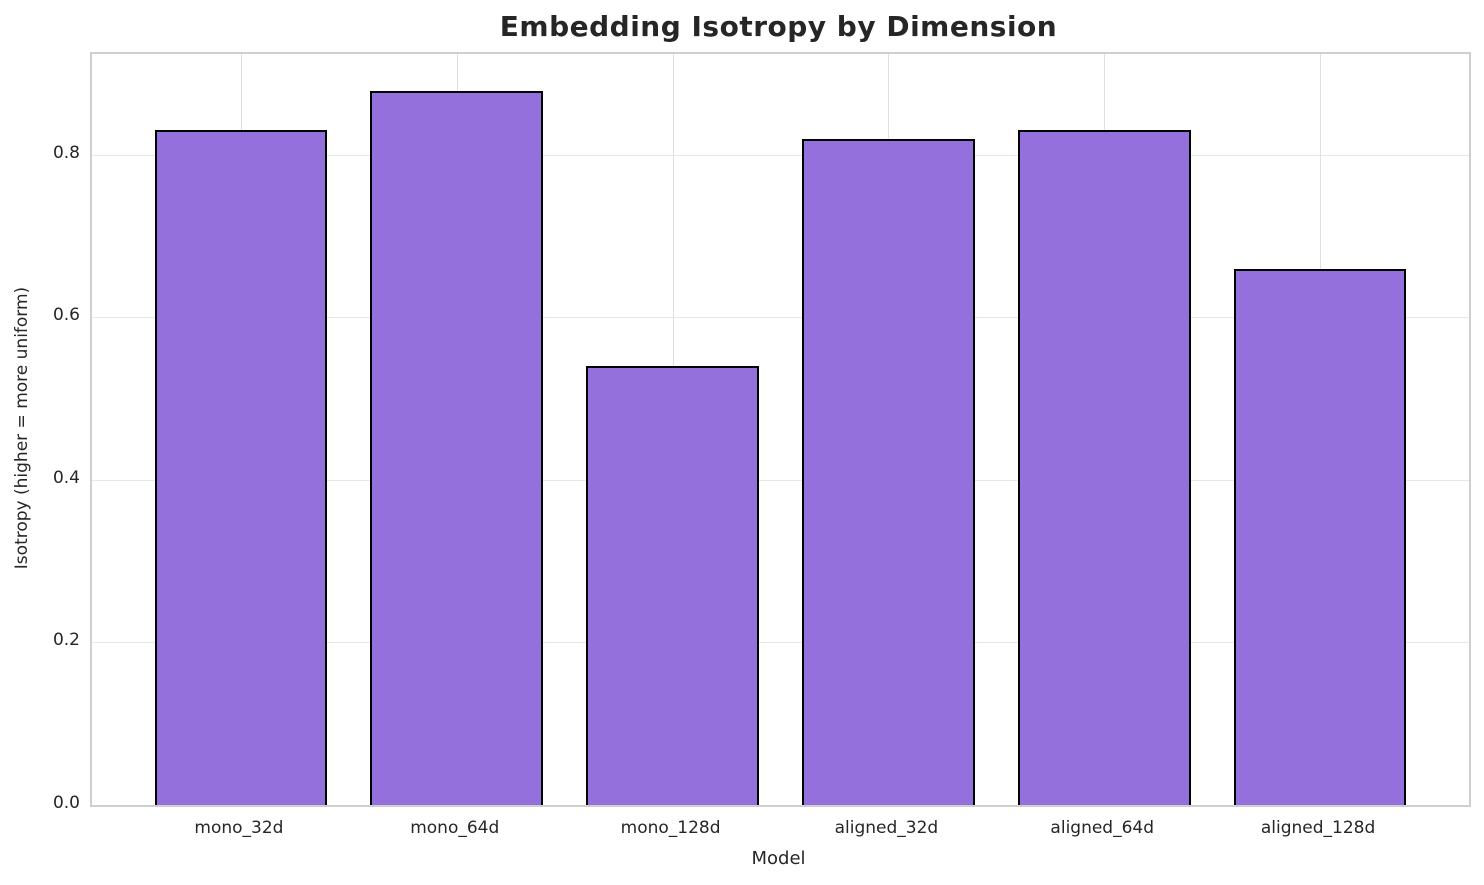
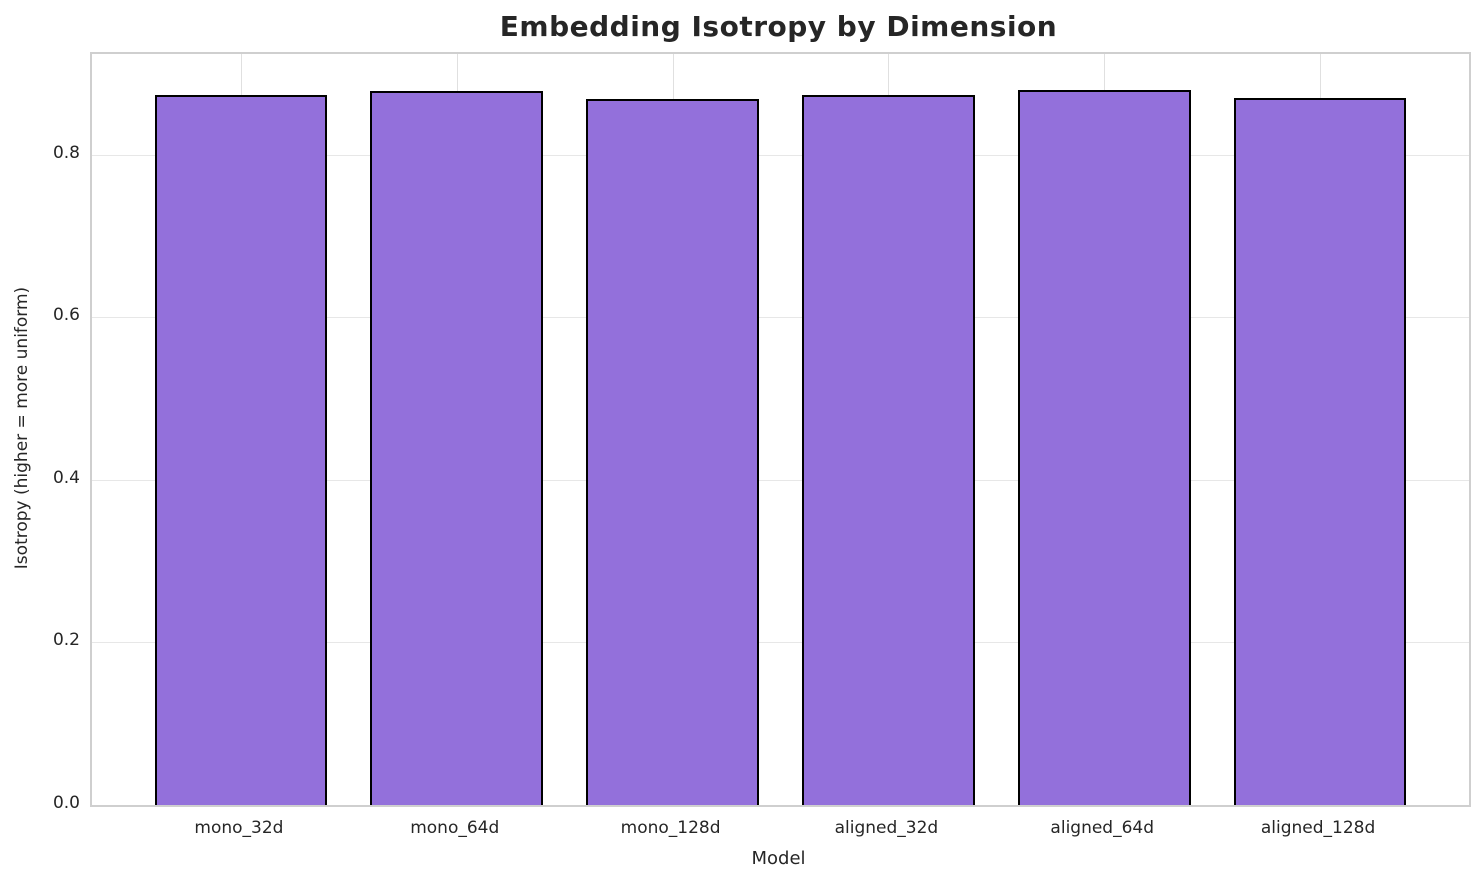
mono_32d: 0.83 -> 0.87
mono_128d: 0.54 -> 0.87
aligned_32d: 0.82 -> 0.87
aligned_64d: 0.83 -> 0.88
aligned_128d: 0.66 -> 0.87
